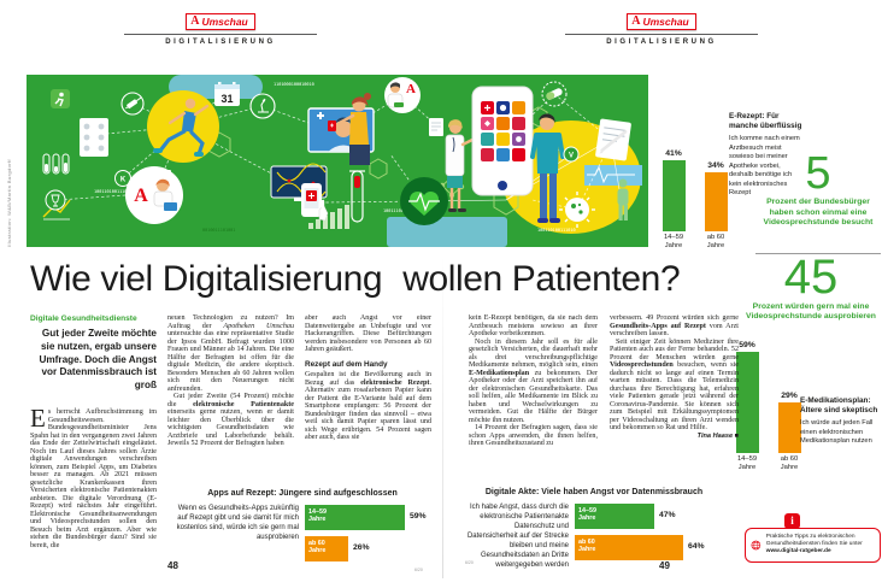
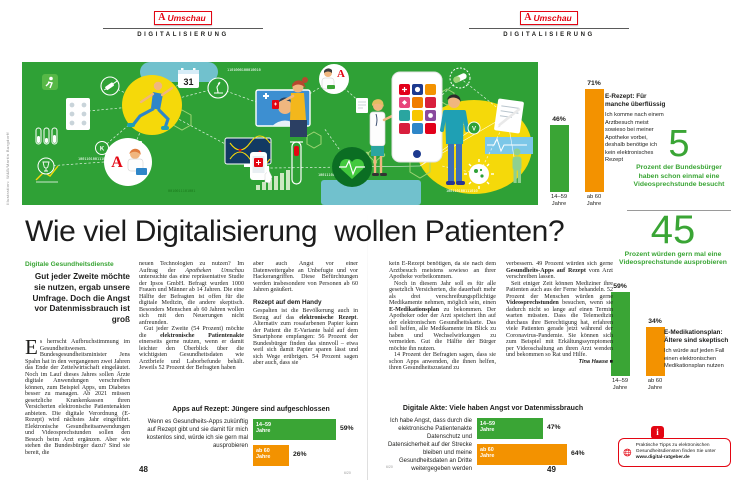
E-Rezept: Für manche überflüssig/14–59 Jahre: 41% -> 46%
E-Rezept: Für manche überflüssig/ab 60 Jahre: 34% -> 71%
E-Medikationsplan: Ältere sind skeptisch/ab 60 Jahre: 29% -> 34%
